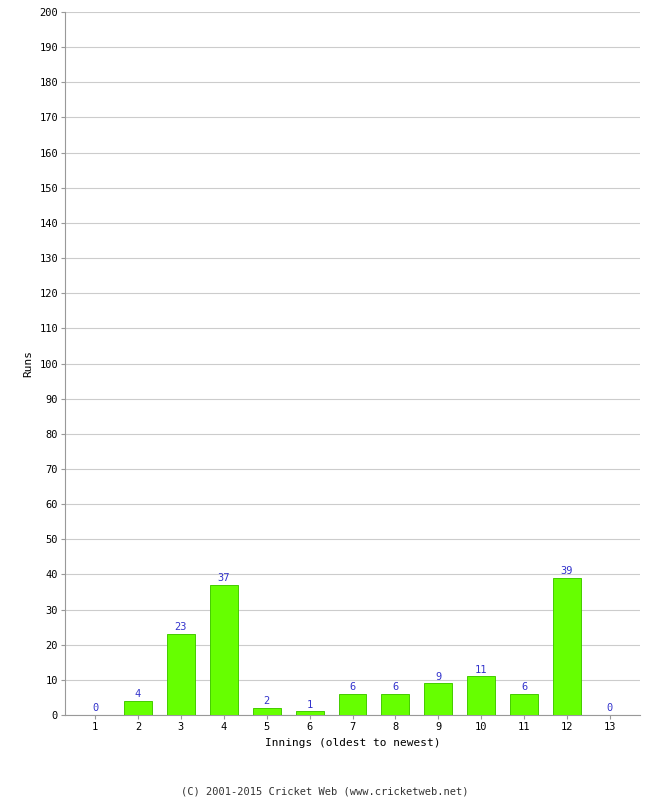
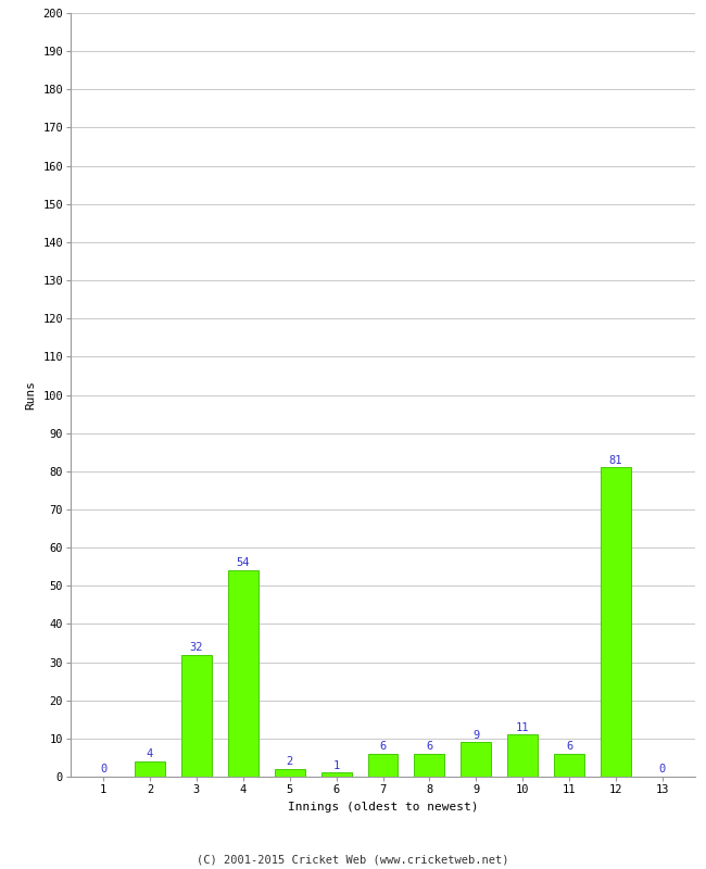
3: 23 -> 32
4: 37 -> 54
12: 39 -> 81
